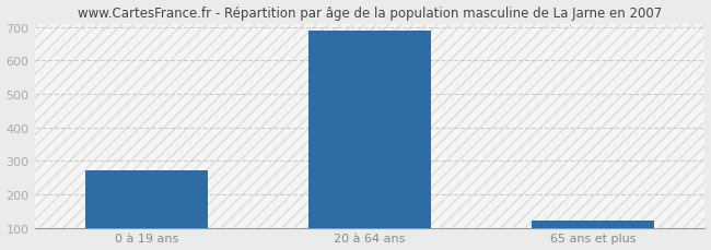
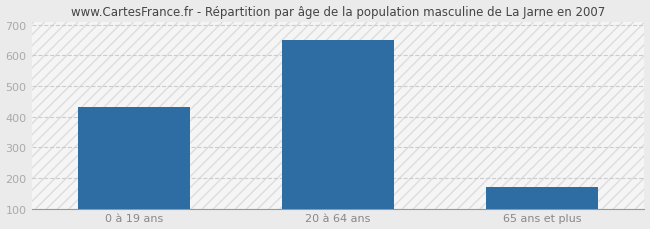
0 à 19 ans: 270 -> 430
20 à 64 ans: 690 -> 650
65 ans et plus: 120 -> 170
